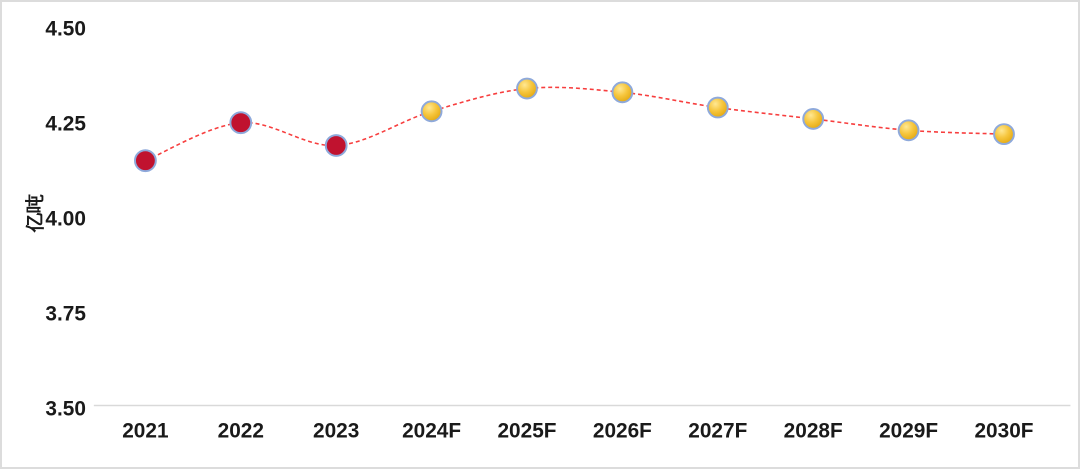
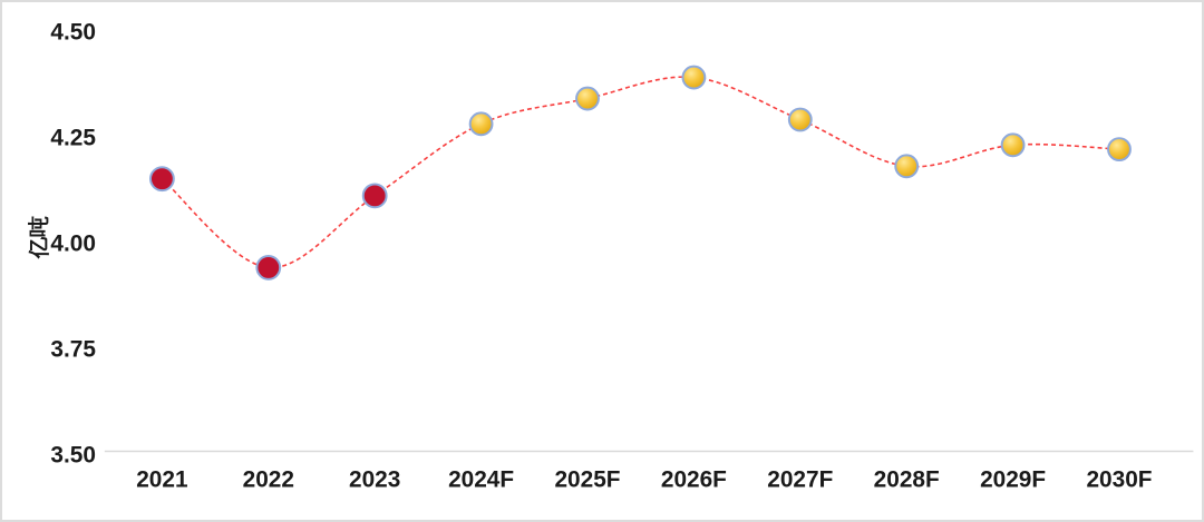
2022: 4.25 -> 3.94
2023: 4.19 -> 4.11
2026F: 4.33 -> 4.39
2028F: 4.26 -> 4.18
